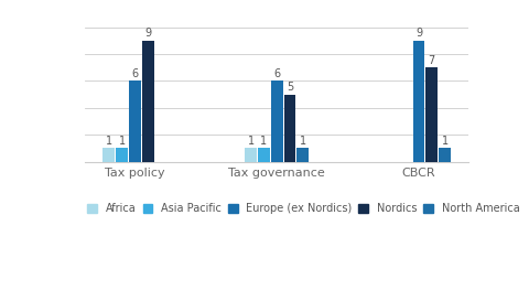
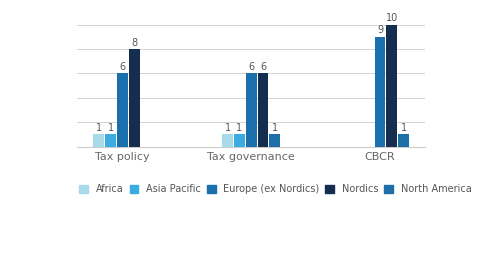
Nordics/Tax policy: 9 -> 8
Nordics/Tax governance: 5 -> 6
Nordics/CBCR: 7 -> 10
